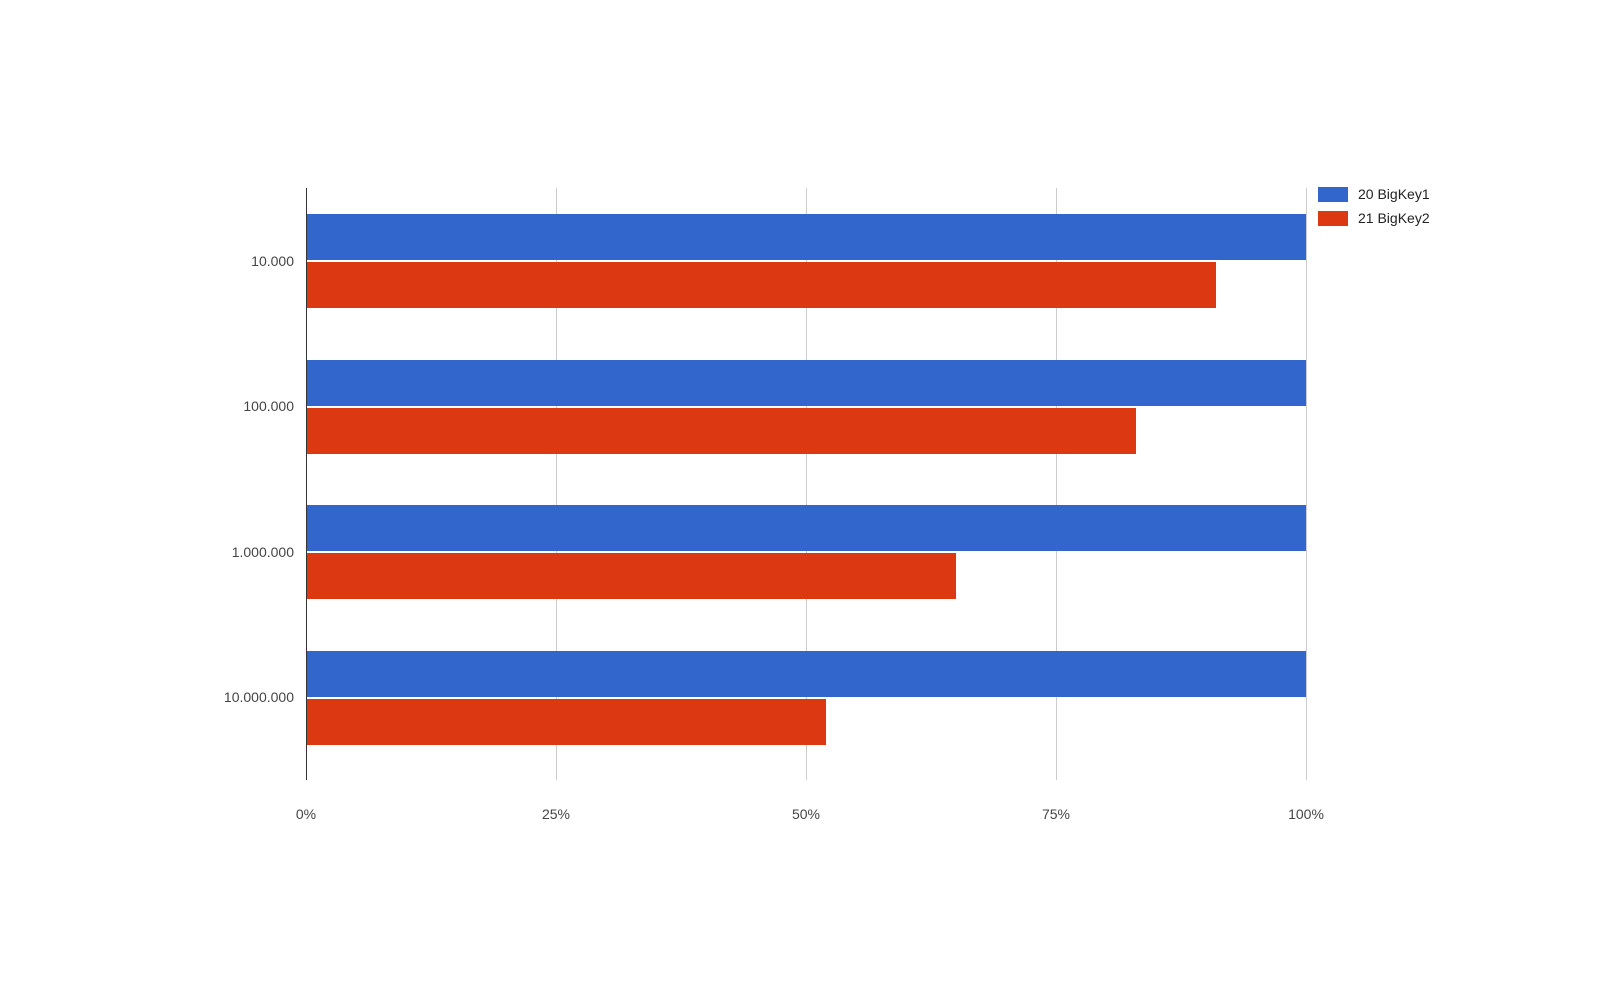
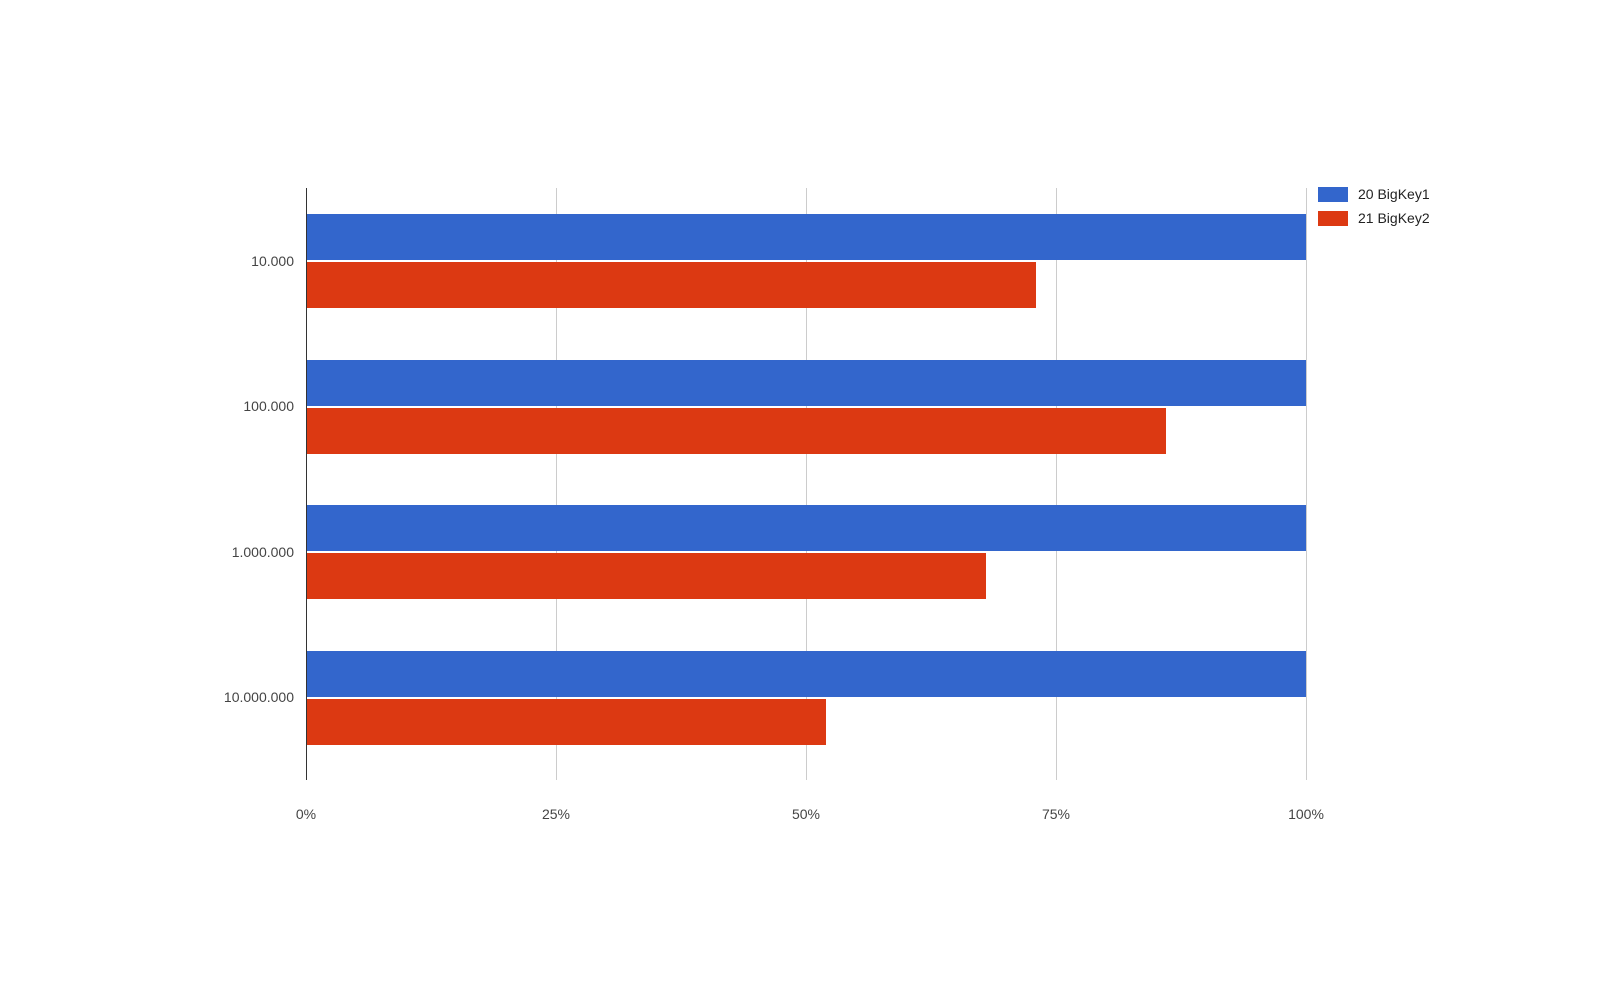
21 BigKey2/10.000: 91% -> 73%
21 BigKey2/100.000: 83% -> 86%
21 BigKey2/1.000.000: 65% -> 68%
